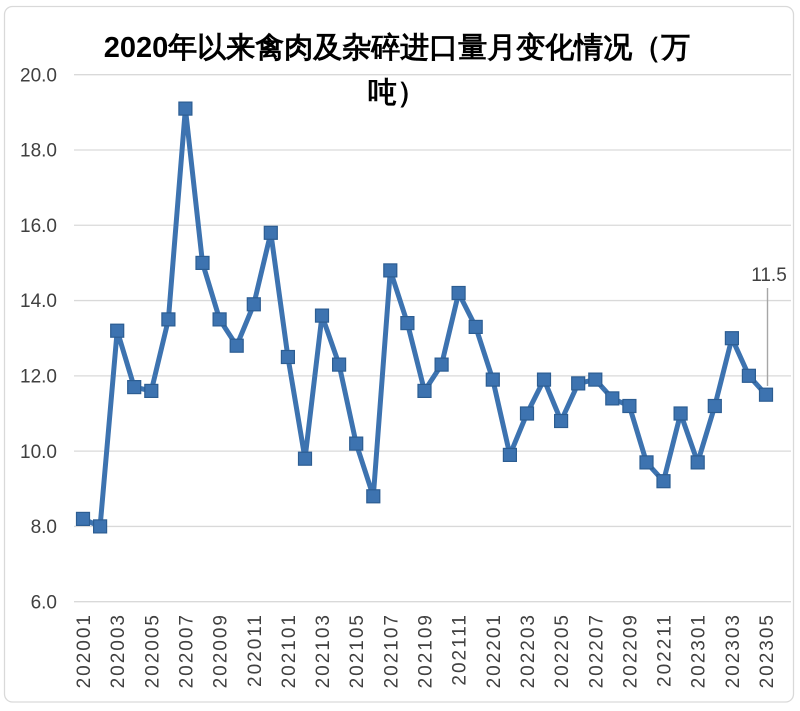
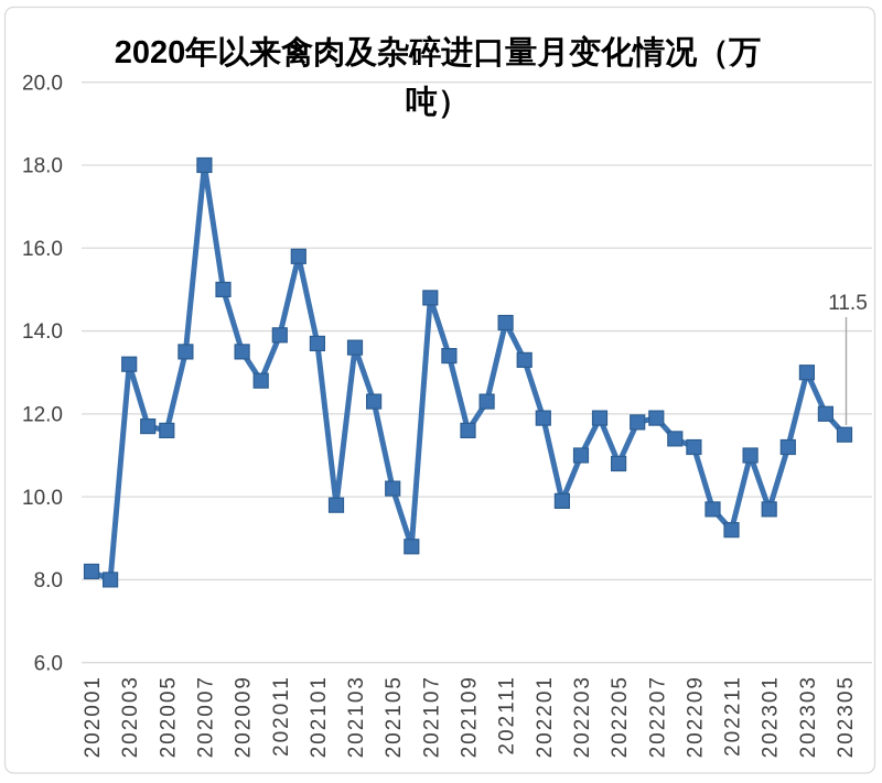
202007: 19.1 -> 18.0
202101: 12.5 -> 13.7
